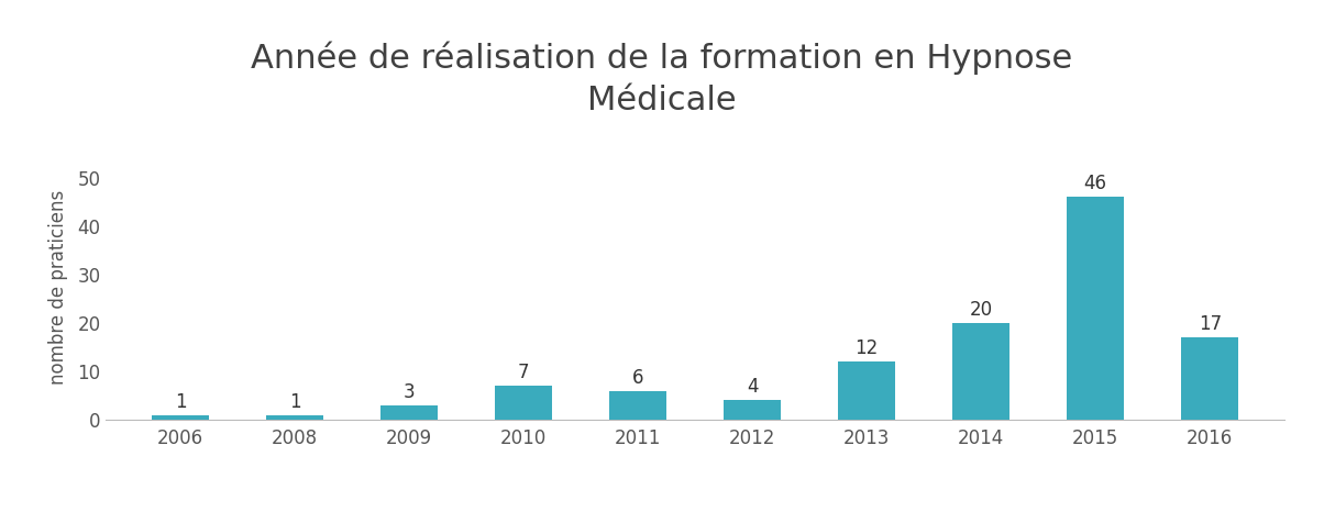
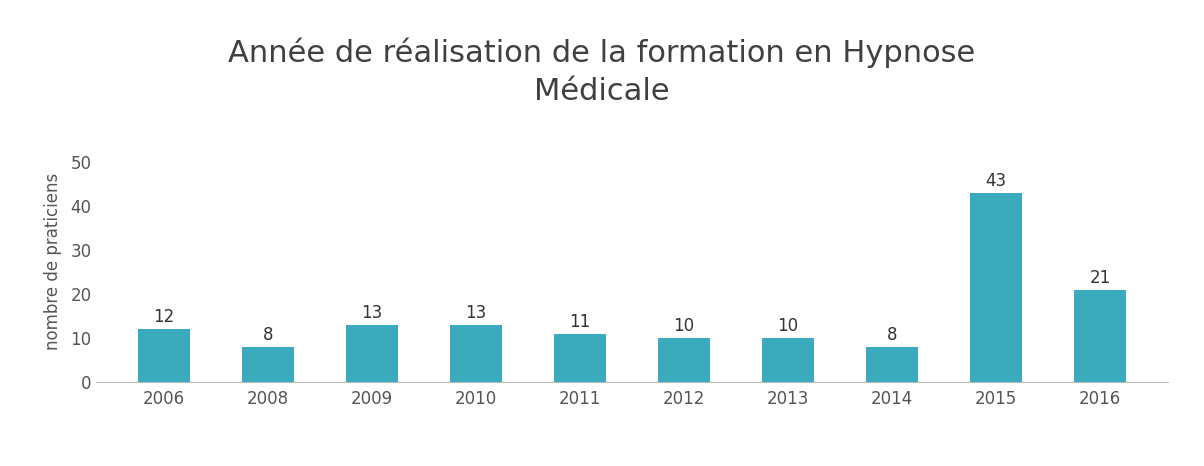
2006: 1 -> 12
2008: 1 -> 8
2009: 3 -> 13
2010: 7 -> 13
2011: 6 -> 11
2012: 4 -> 10
2013: 12 -> 10
2014: 20 -> 8
2015: 46 -> 43
2016: 17 -> 21
